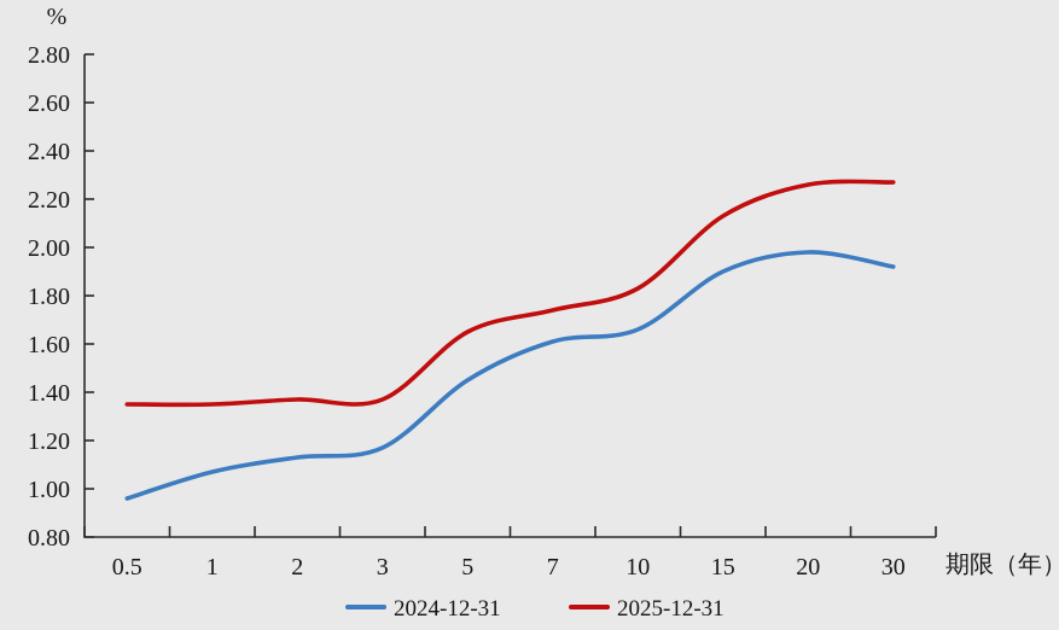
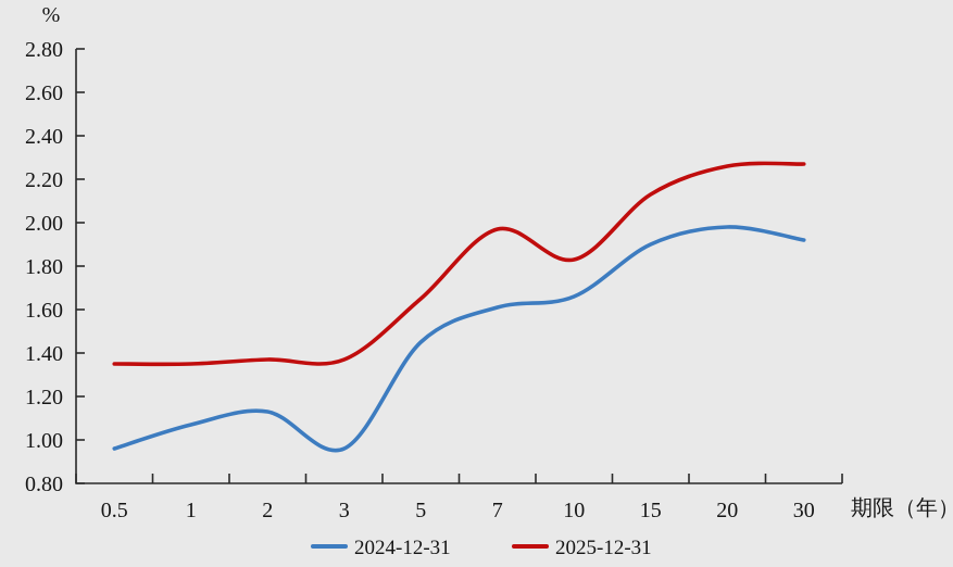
2024-12-31/3: 1.17 -> 0.96
2025-12-31/7: 1.74 -> 1.97
